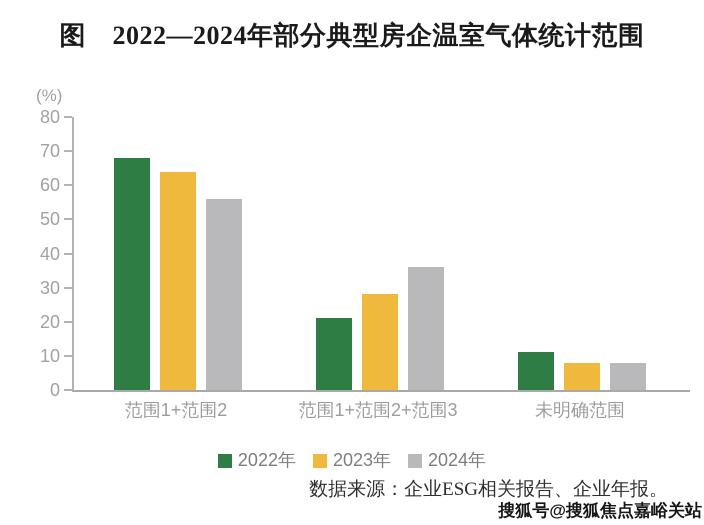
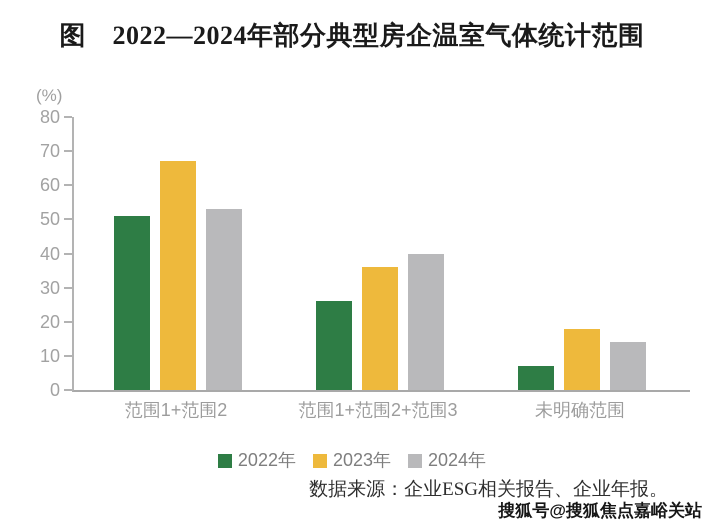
2022年/范围1+范围2: 68 -> 51
2023年/范围1+范围2: 64 -> 67
2024年/范围1+范围2: 56 -> 53
2022年/范围1+范围2+范围3: 21 -> 26
2023年/范围1+范围2+范围3: 28 -> 36
2024年/范围1+范围2+范围3: 36 -> 40
2022年/未明确范围: 11 -> 7
2023年/未明确范围: 8 -> 18
2024年/未明确范围: 8 -> 14
